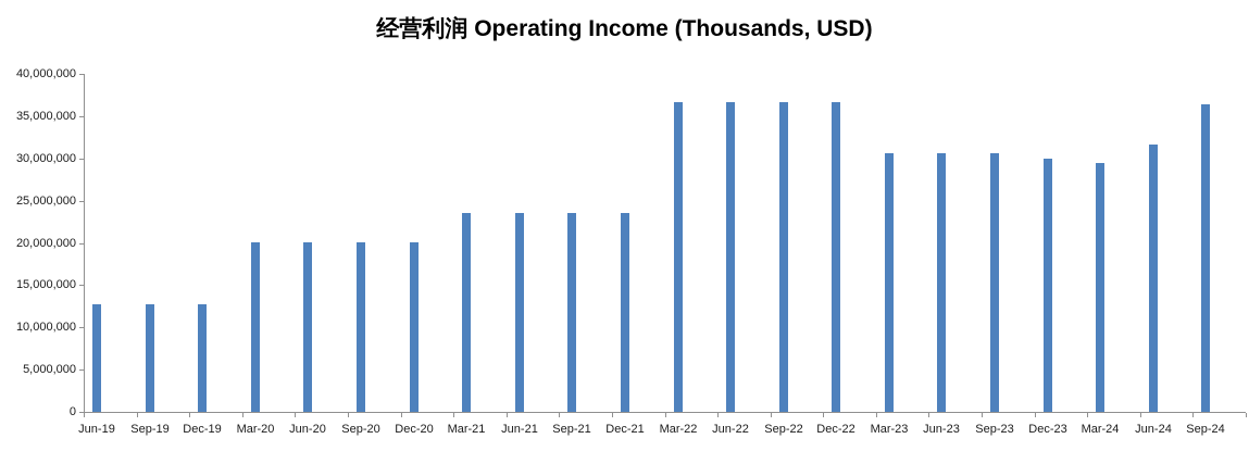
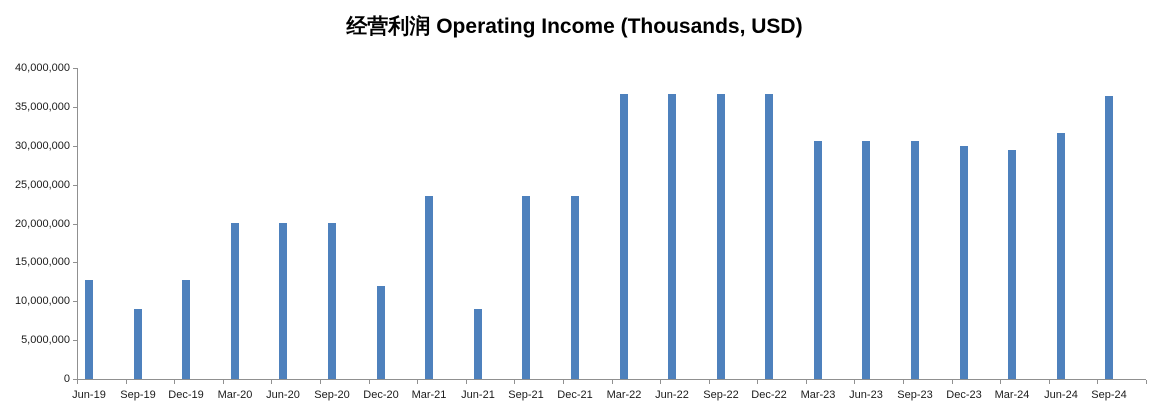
Sep-19: 13000000 -> 9000000
Dec-20: 20000000 -> 12000000
Jun-21: 24000000 -> 9000000
